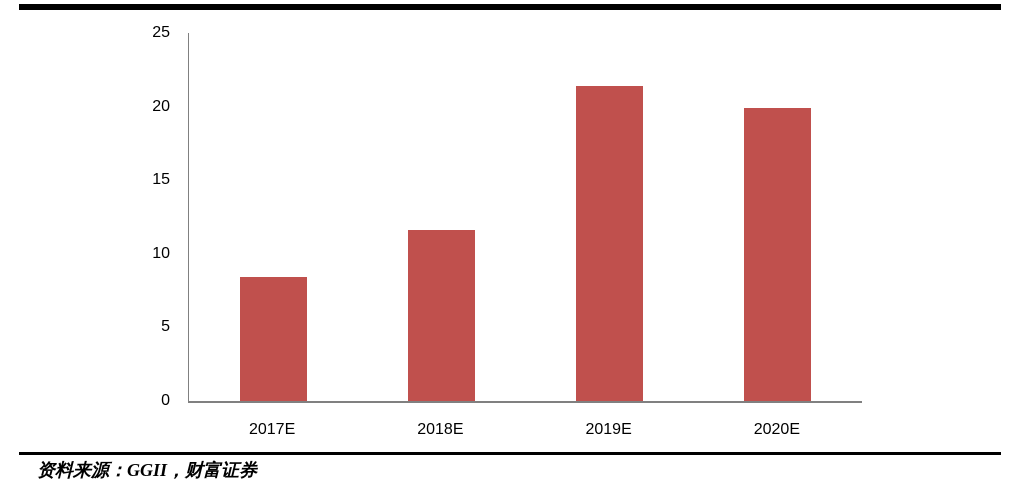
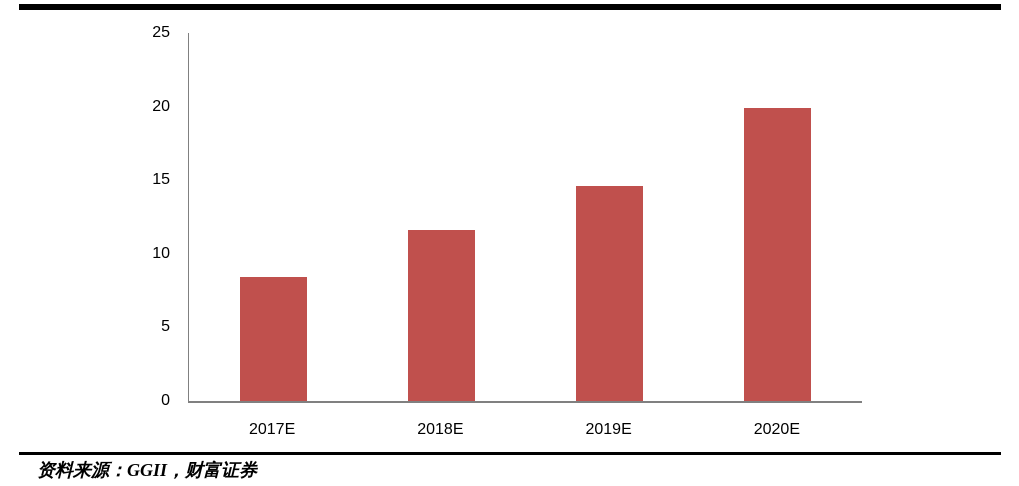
2019E: 21.4 -> 14.6
